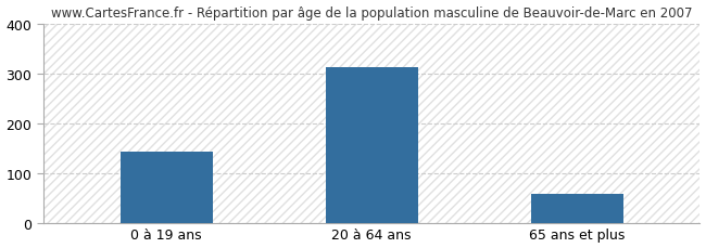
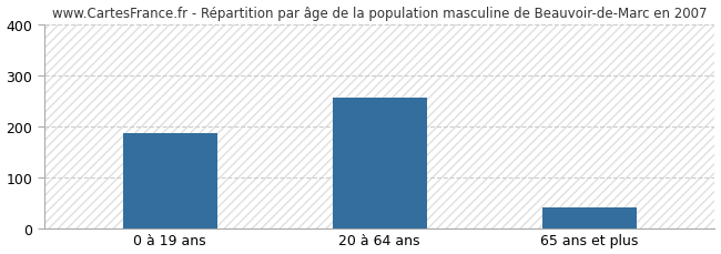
0 à 19 ans: 143 -> 185
20 à 64 ans: 313 -> 255
65 ans et plus: 57 -> 40
